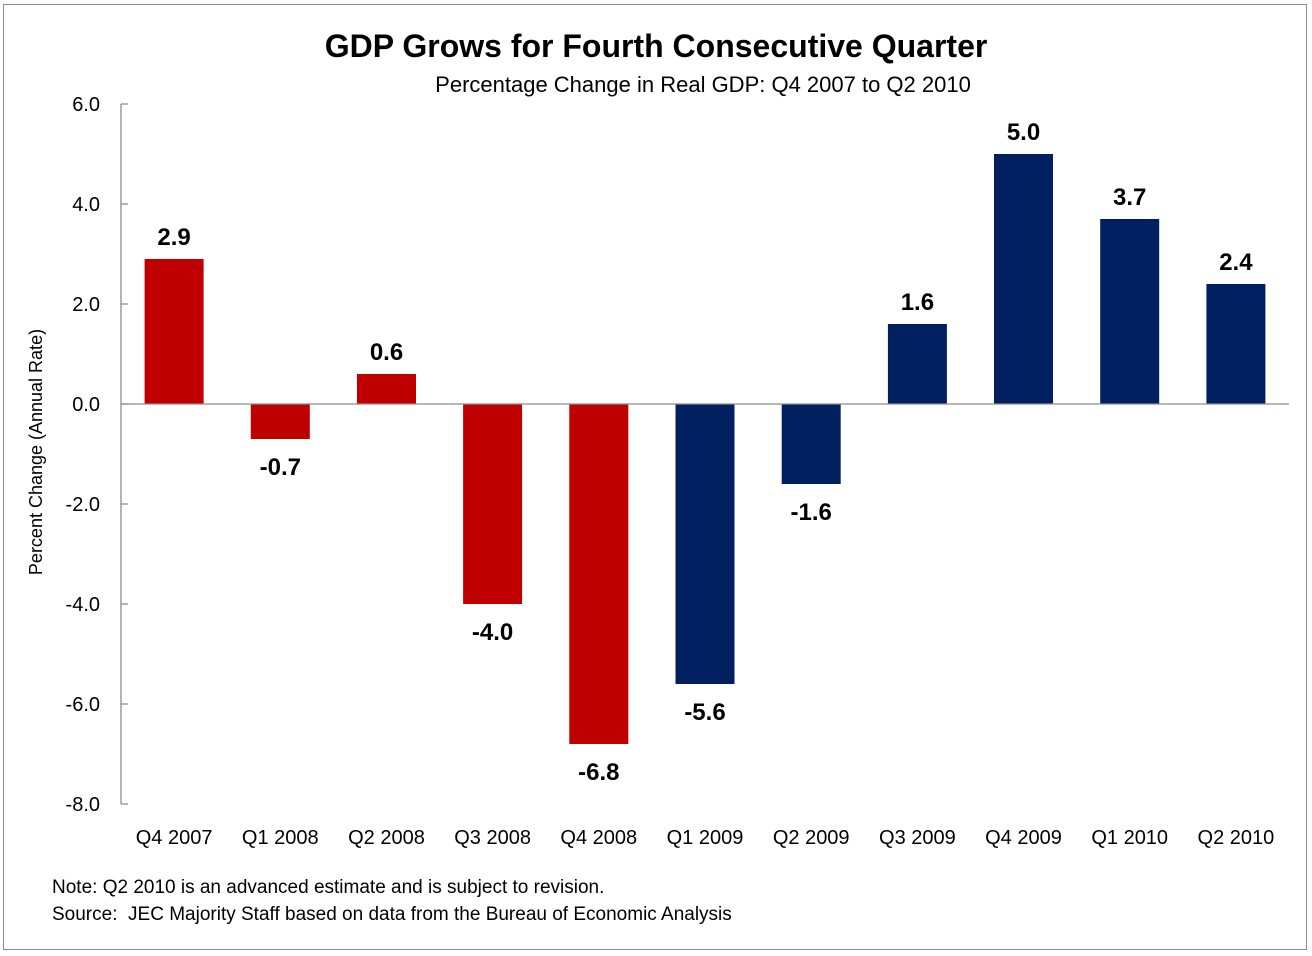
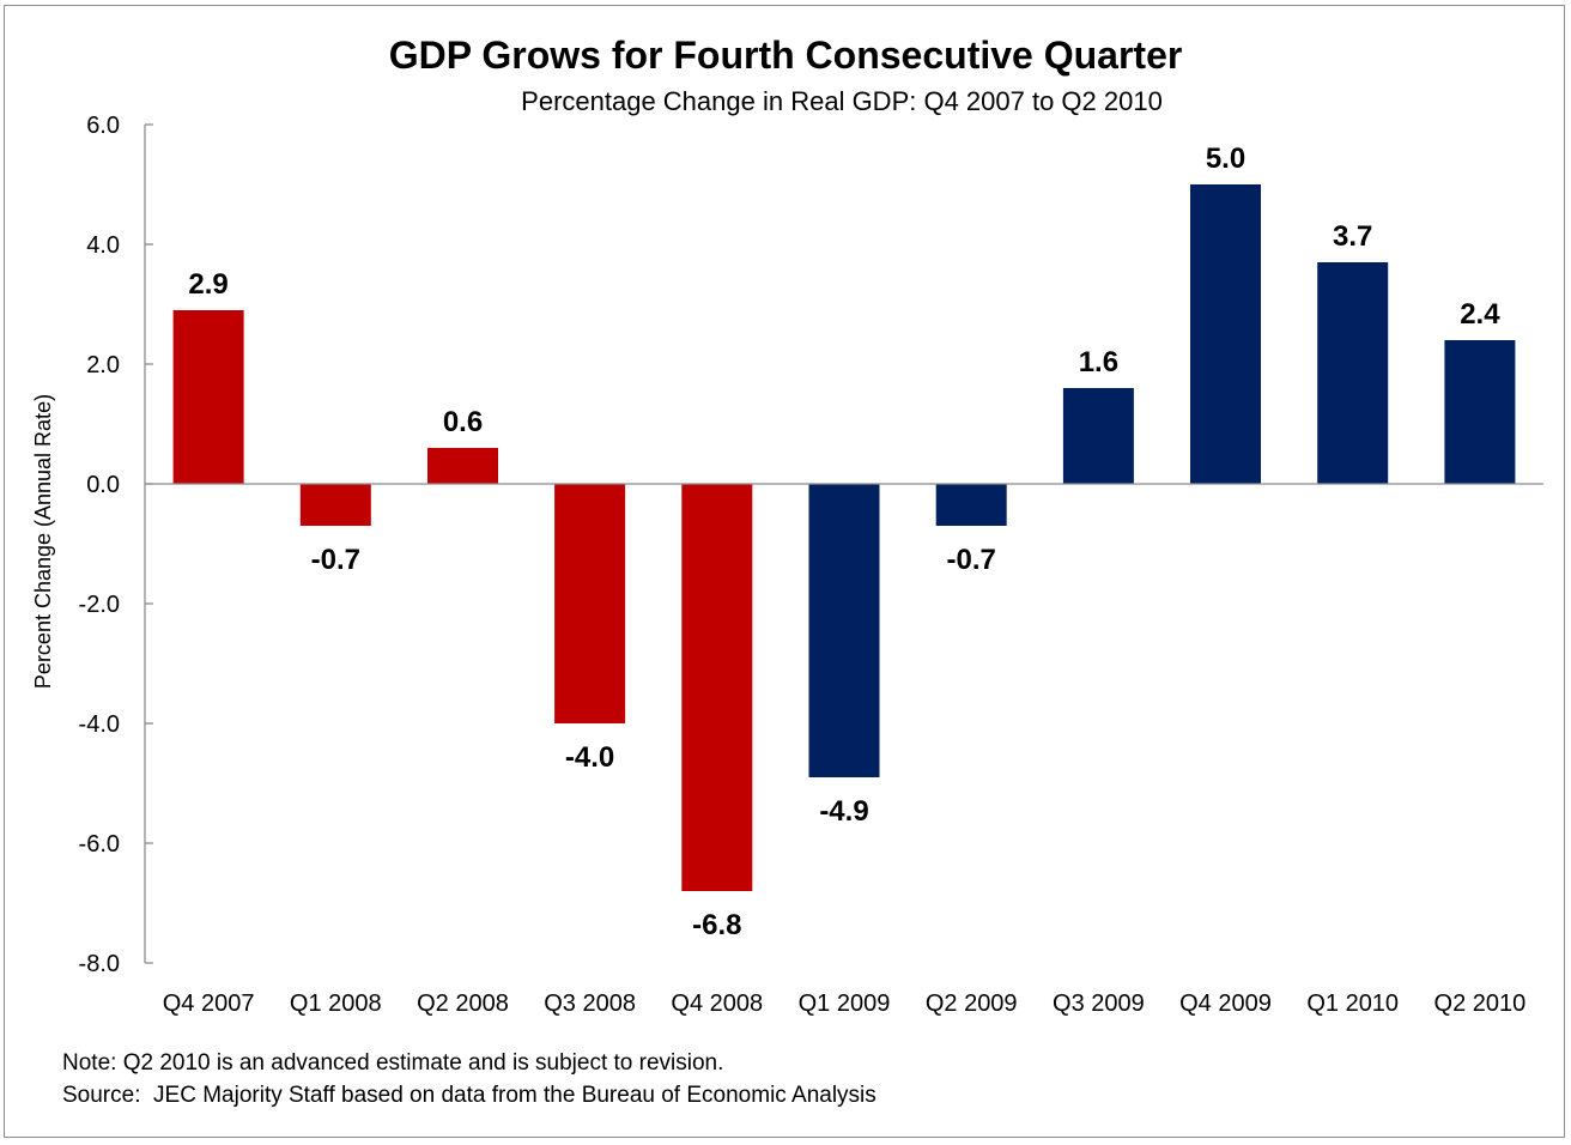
Q1 2009: -5.6 -> -4.9
Q2 2009: -1.6 -> -0.7
